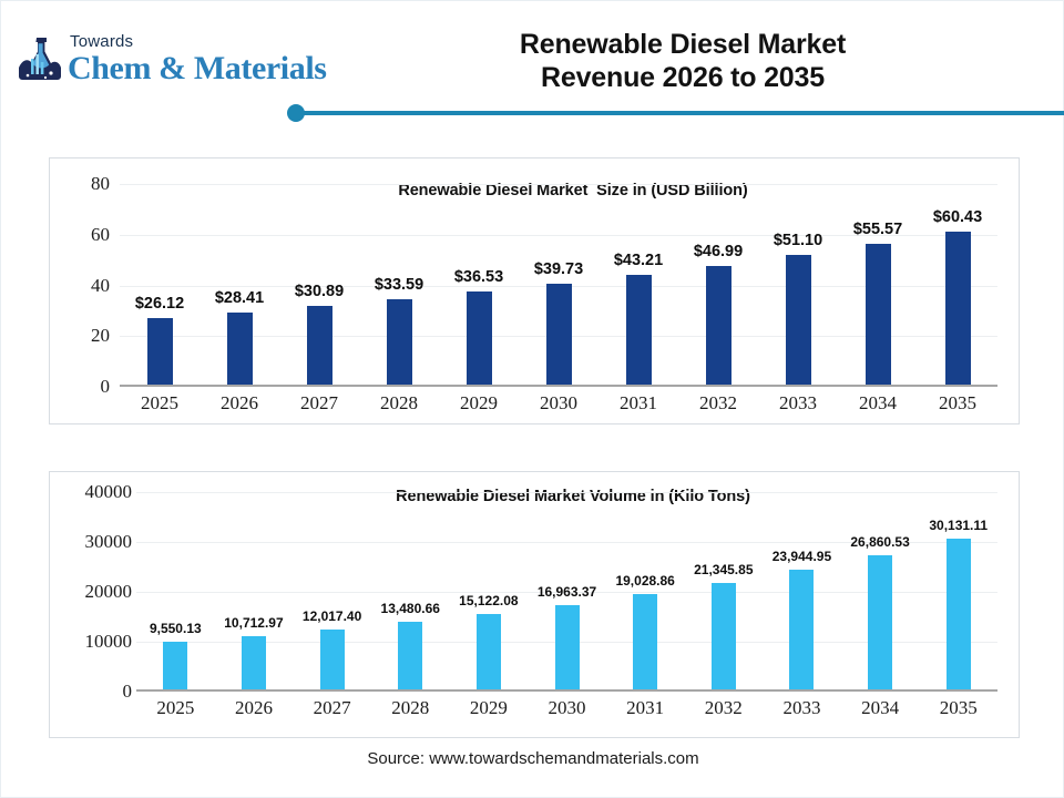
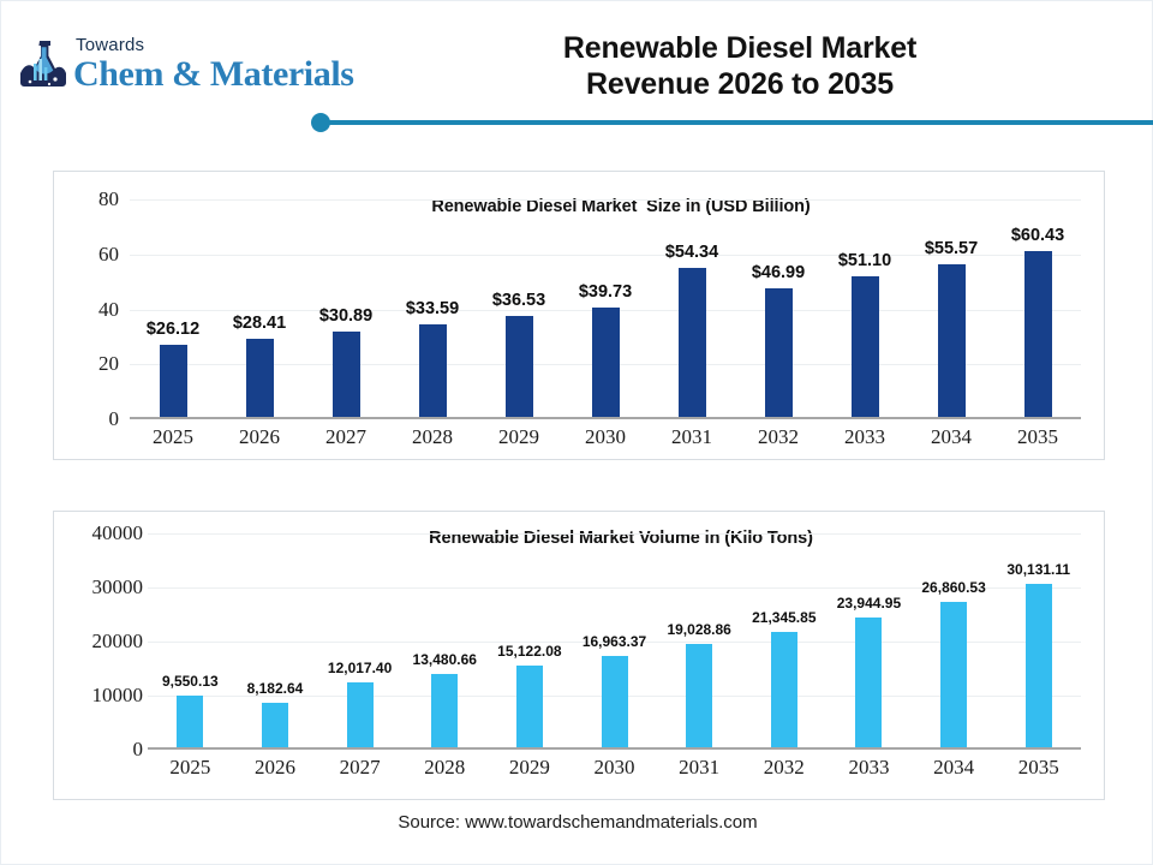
Renewable Diesel Market Size in (USD Billion)/2031: $43.21 -> $54.34
Renewable Diesel Market Volume in (Kilo Tons)/2026: 10,712.97 -> 8,182.64
